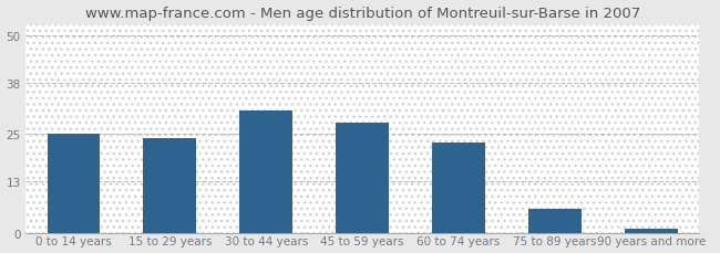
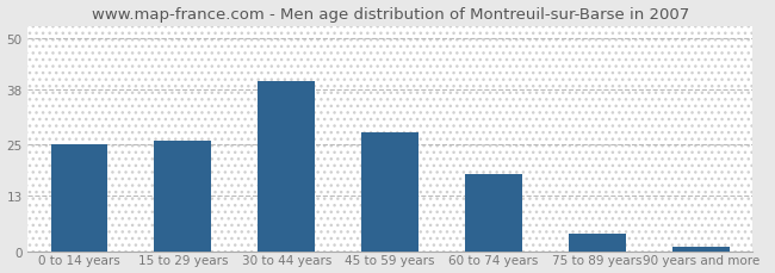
15 to 29 years: 24 -> 26
30 to 44 years: 31 -> 40
60 to 74 years: 23 -> 18
75 to 89 years: 6 -> 4
